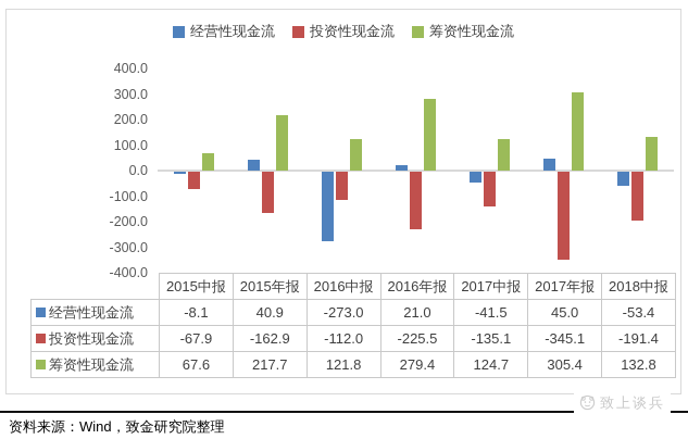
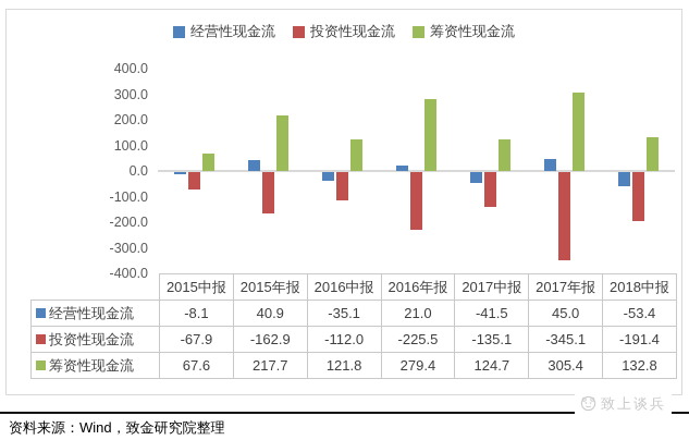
经营性现金流/2016中报: -273.0 -> -35.1
